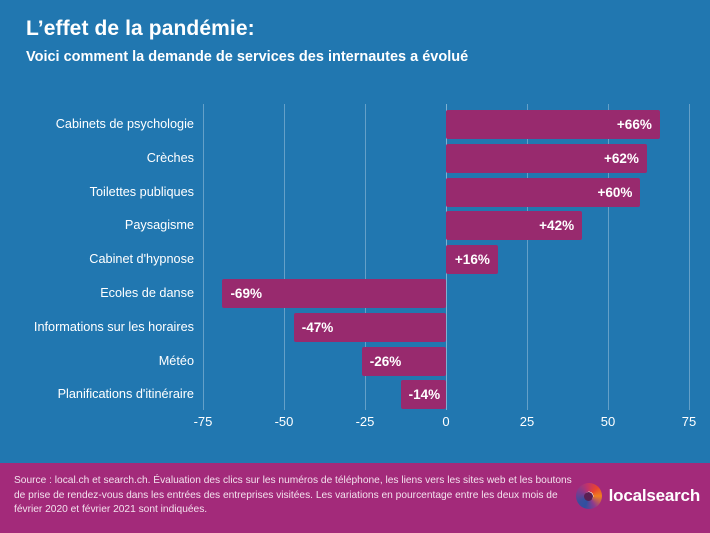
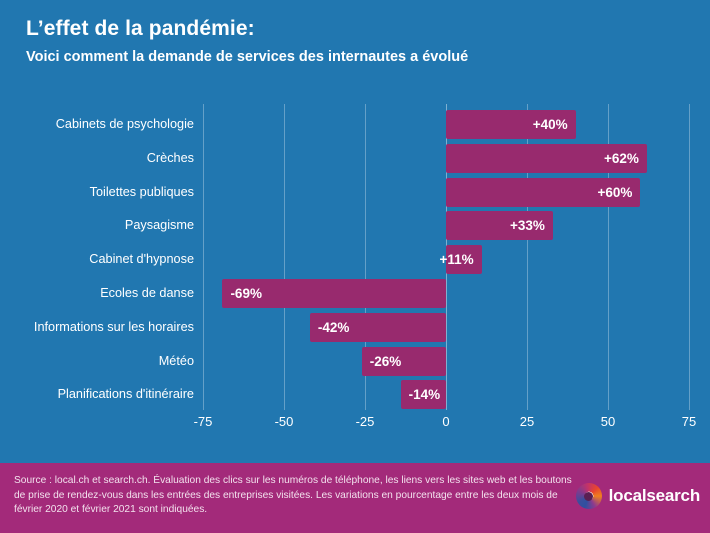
Cabinets de psychologie: +66% -> +40%
Paysagisme: +42% -> +33%
Cabinet d'hypnose: +16% -> +11%
Informations sur les horaires: -47% -> -42%
